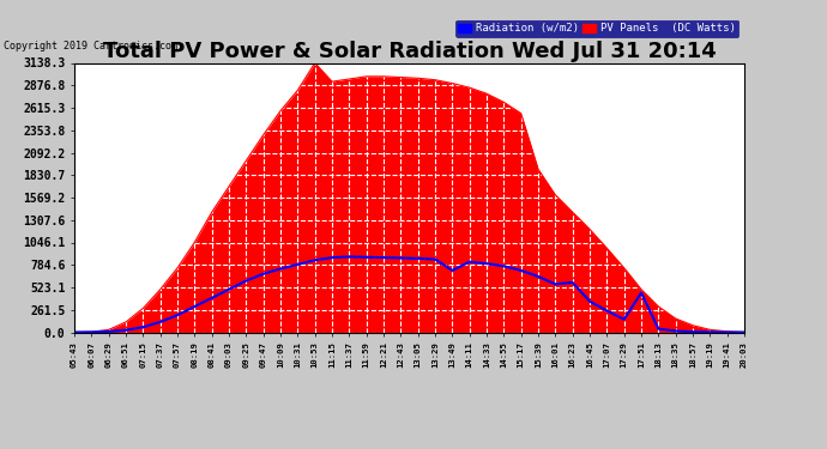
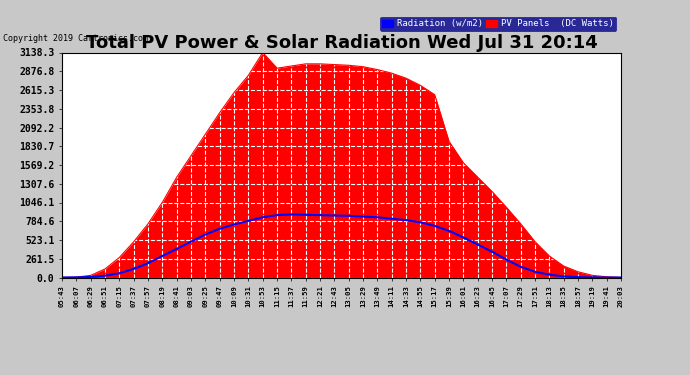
Radiation (w/m2)/13:49: 720 -> 840
Radiation (w/m2)/16:23: 580 -> 460
Radiation (w/m2)/17:51: 460 -> 80
